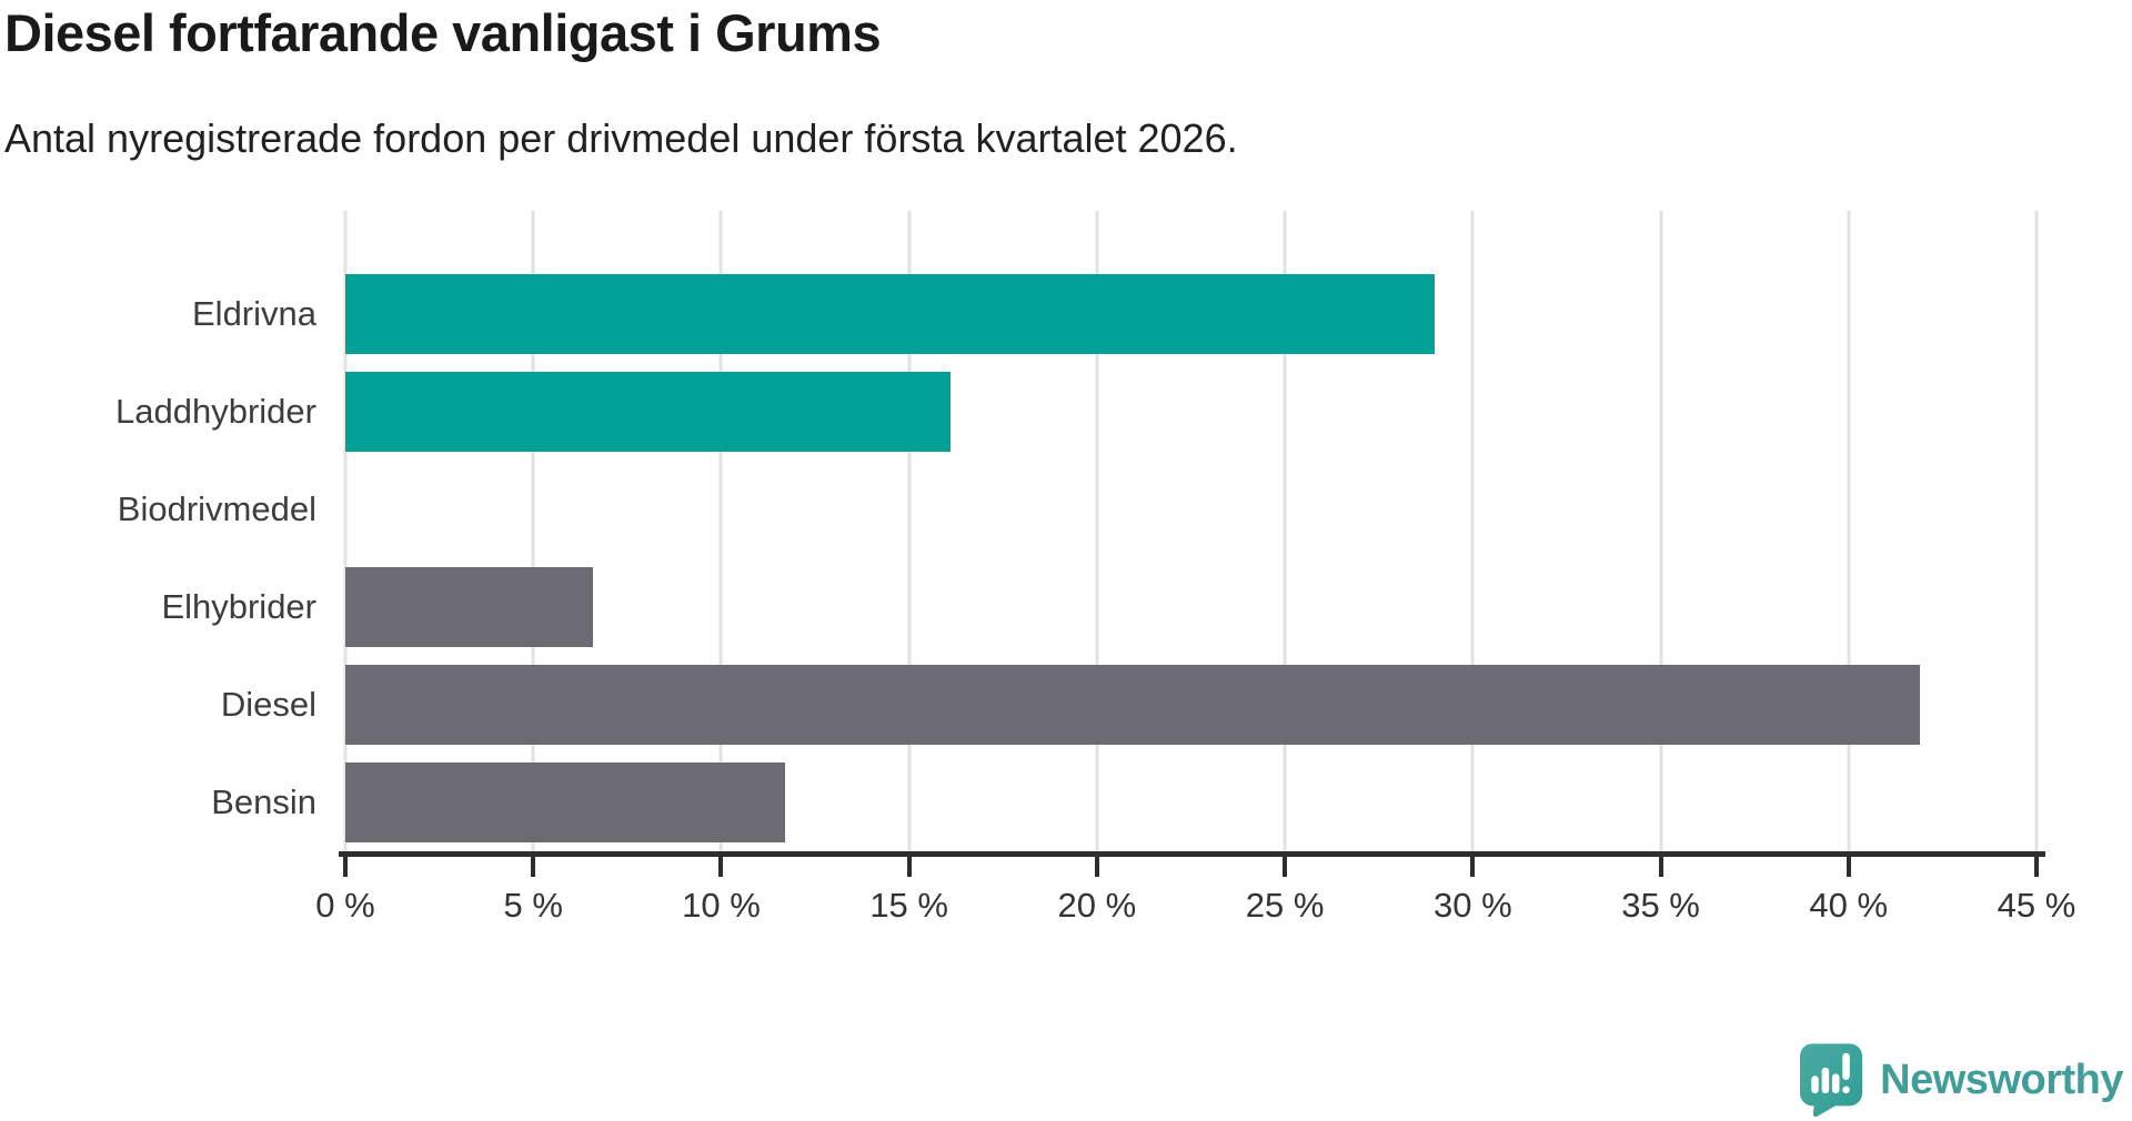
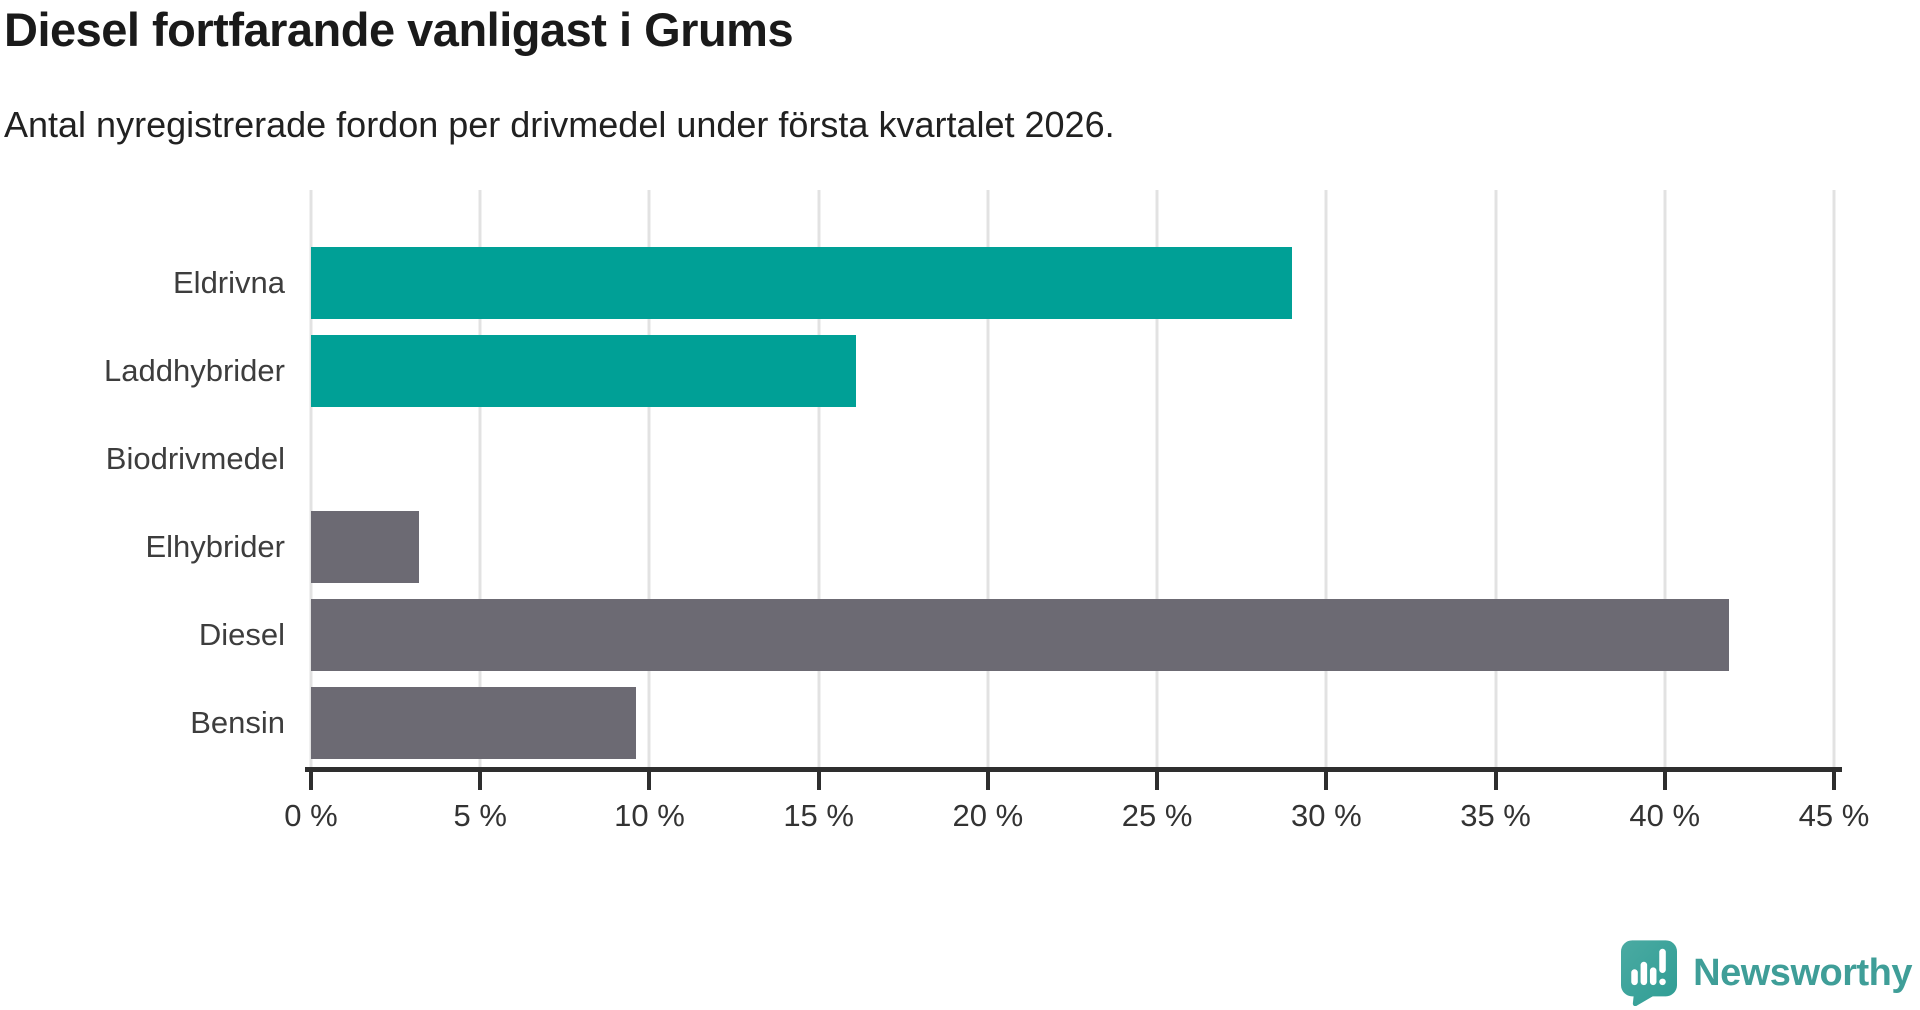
Elhybrider: 6.6% -> 3.2%
Bensin: 11.7% -> 9.6%
